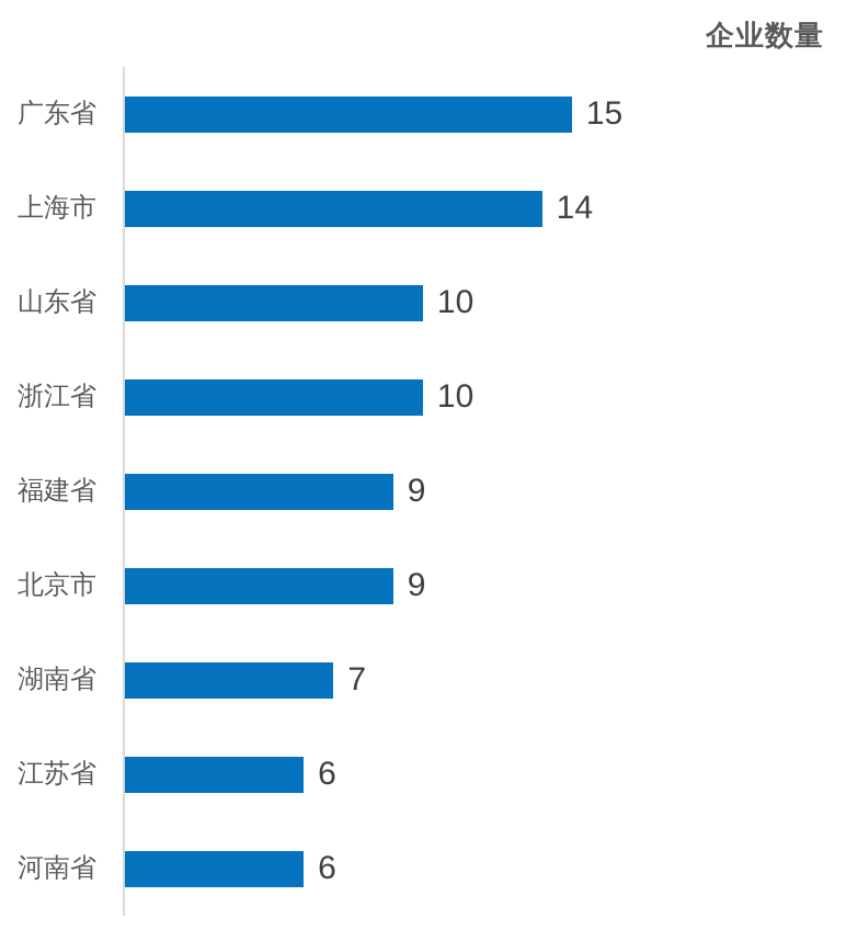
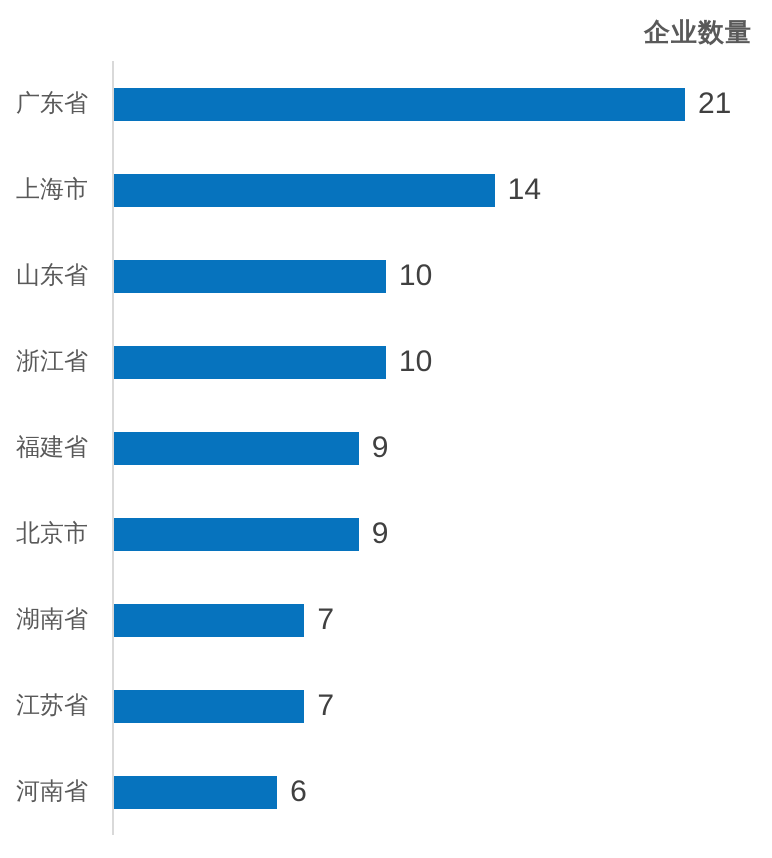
广东省: 15 -> 21
江苏省: 6 -> 7
